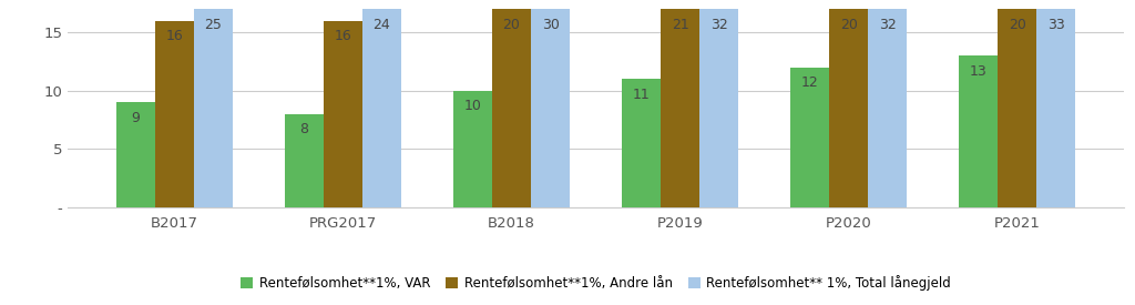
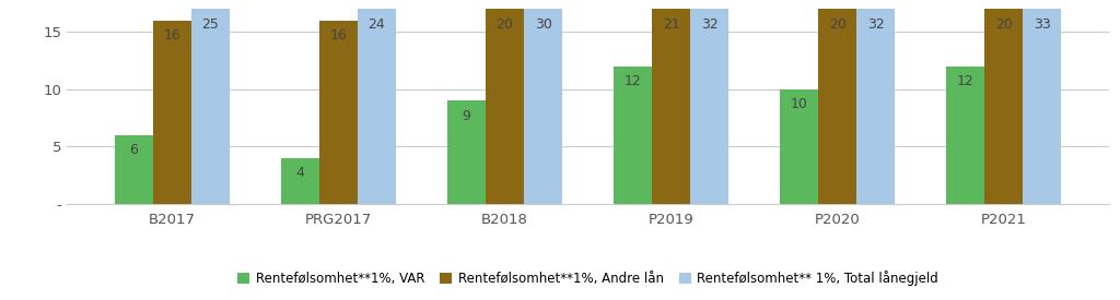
Rentefølsomhet**1%, VAR/B2017: 9 -> 6
Rentefølsomhet**1%, VAR/PRG2017: 8 -> 4
Rentefølsomhet**1%, VAR/B2018: 10 -> 9
Rentefølsomhet**1%, VAR/P2019: 11 -> 12
Rentefølsomhet**1%, VAR/P2020: 12 -> 10
Rentefølsomhet**1%, VAR/P2021: 13 -> 12
